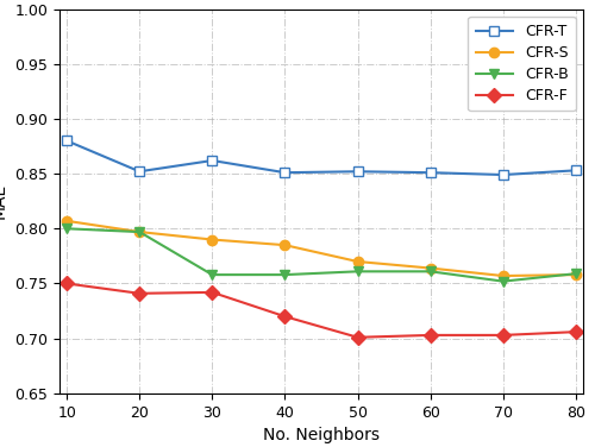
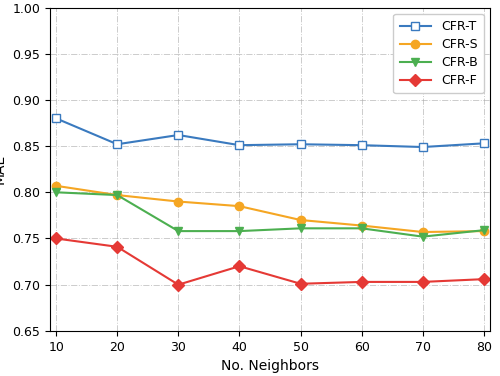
CFR-F/30: 0.742 -> 0.700
